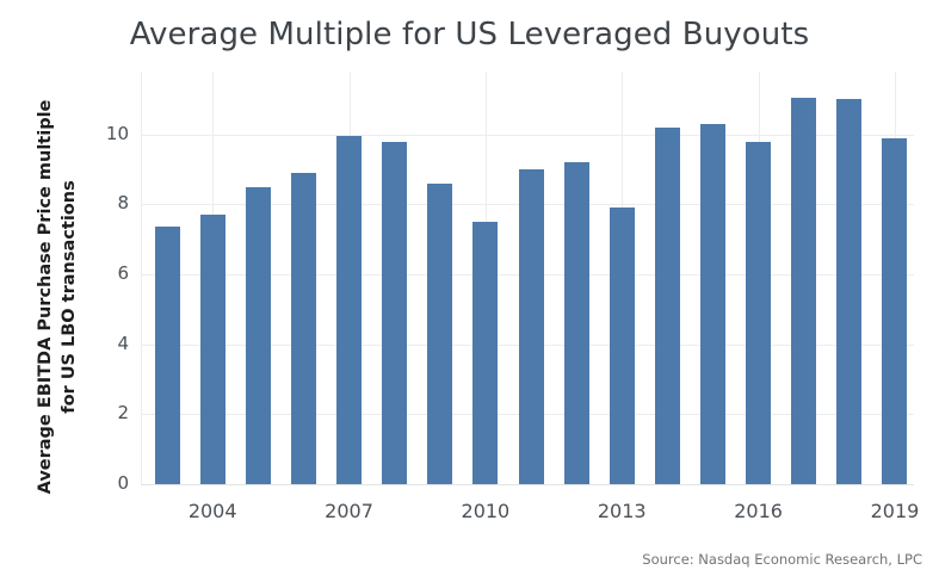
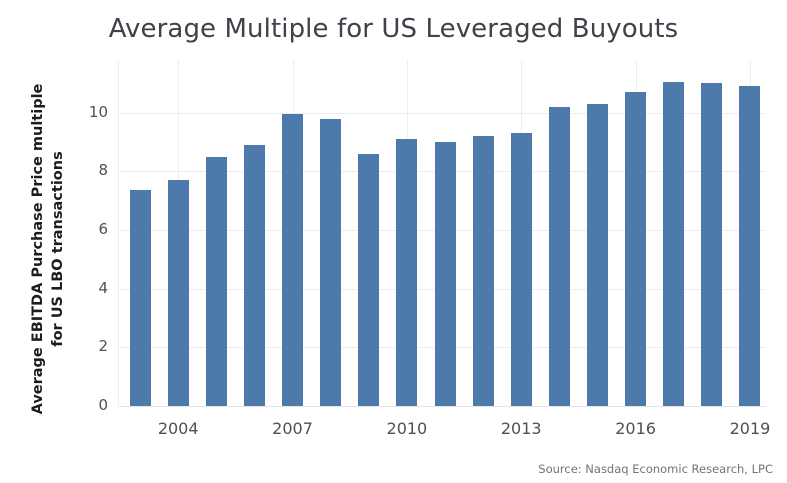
2010: 7.5 -> 9.1
2013: 7.9 -> 9.3
2016: 9.8 -> 10.7
2019: 9.9 -> 10.9
